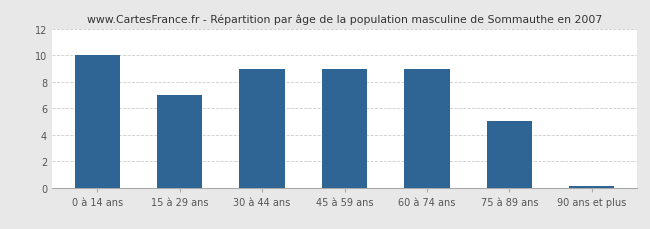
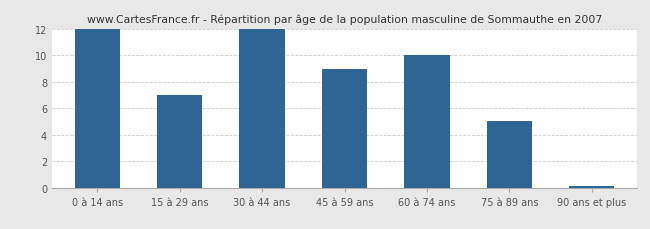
0 à 14 ans: 10.0 -> 12.0
30 à 44 ans: 9.0 -> 12.0
60 à 74 ans: 9.0 -> 10.0
